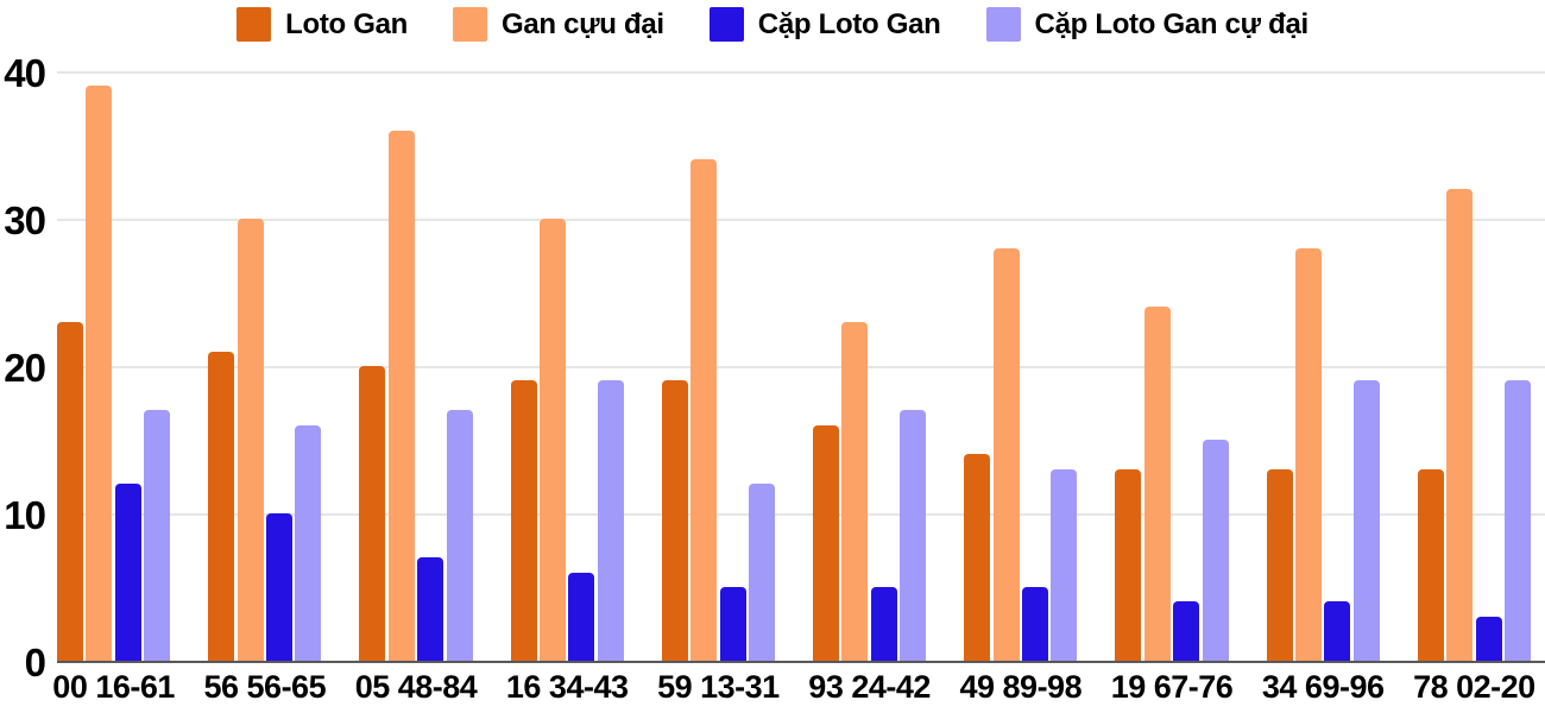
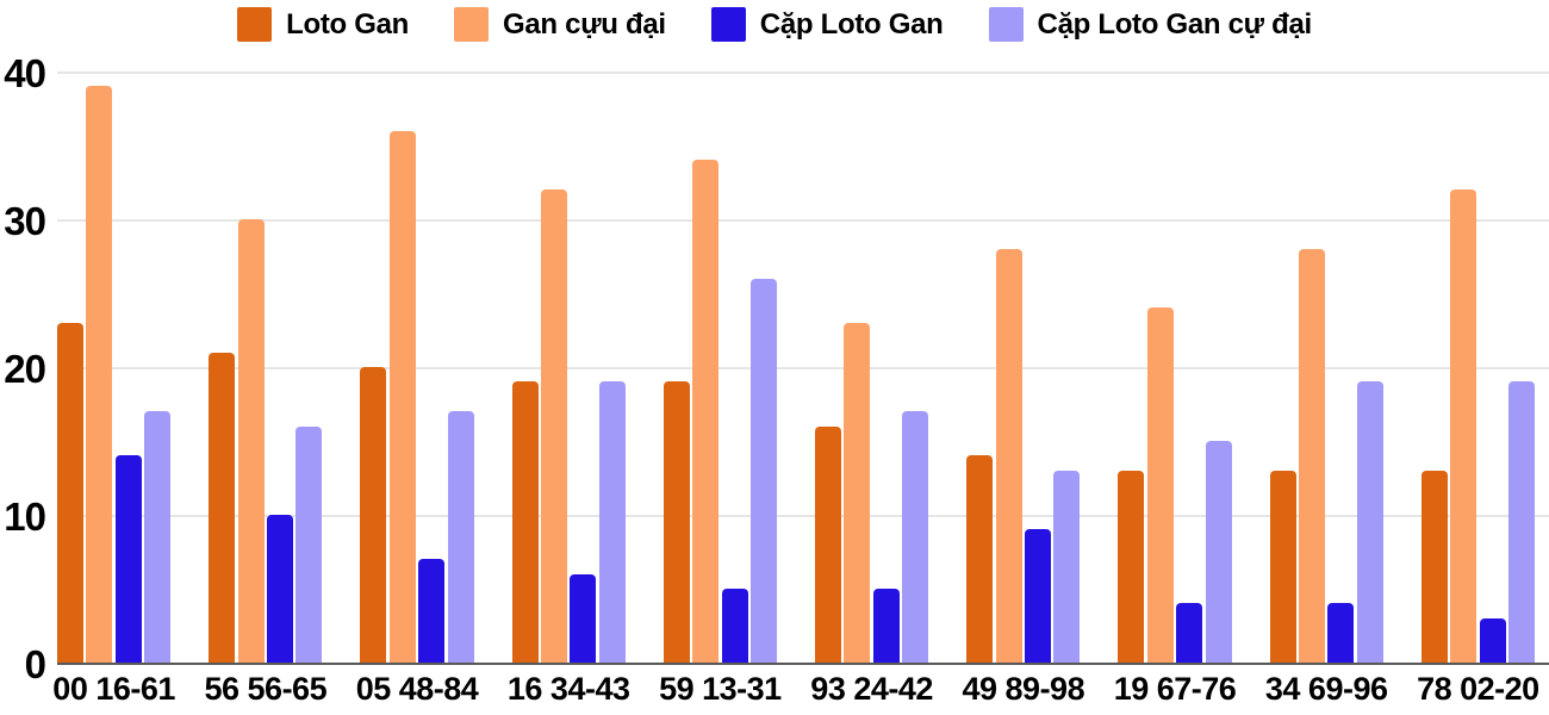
Cặp Loto Gan/00 16-61: 12 -> 14
Gan cựu đại/16 34-43: 30 -> 32
Cặp Loto Gan cự đại/59 13-31: 12 -> 26
Cặp Loto Gan/49 89-98: 5 -> 9
